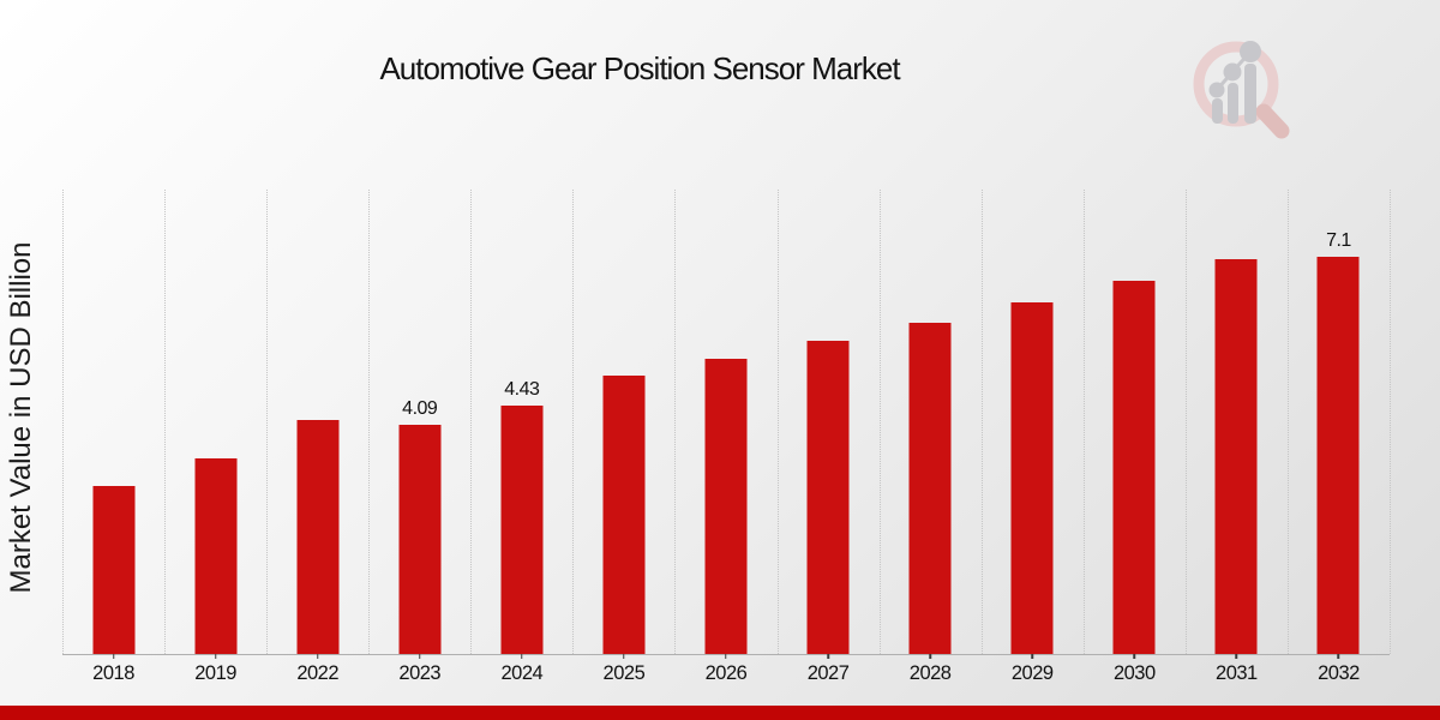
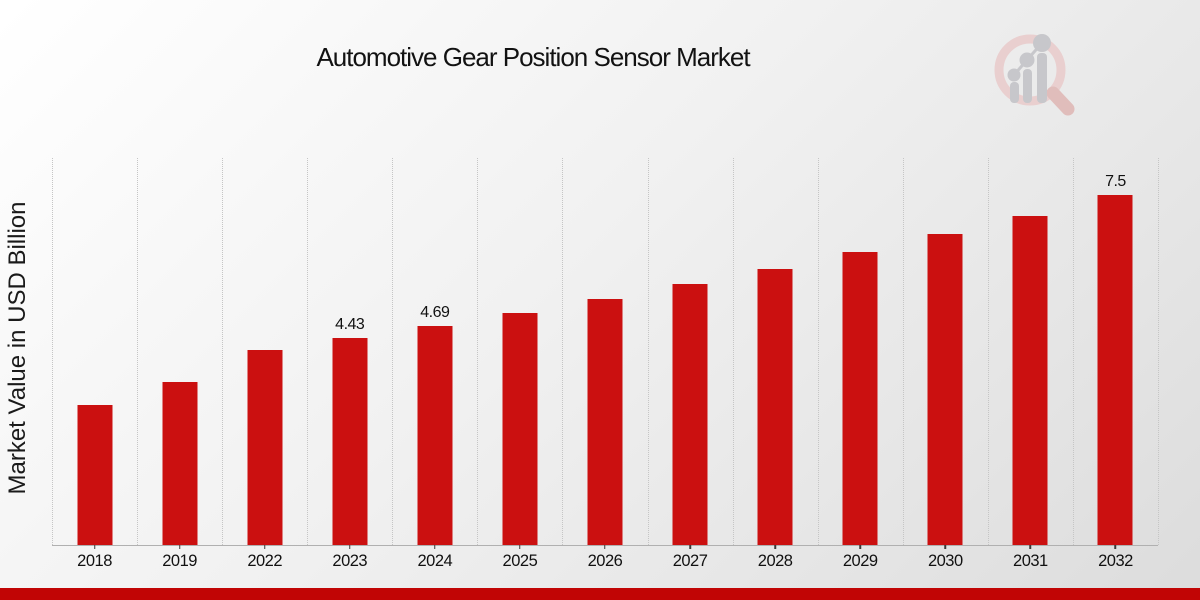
2023: 4.09 -> 4.43
2024: 4.43 -> 4.69
2032: 7.1 -> 7.5
